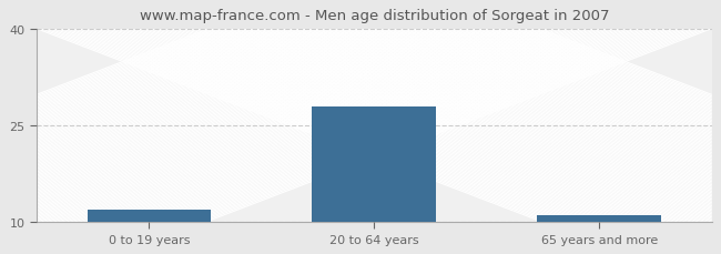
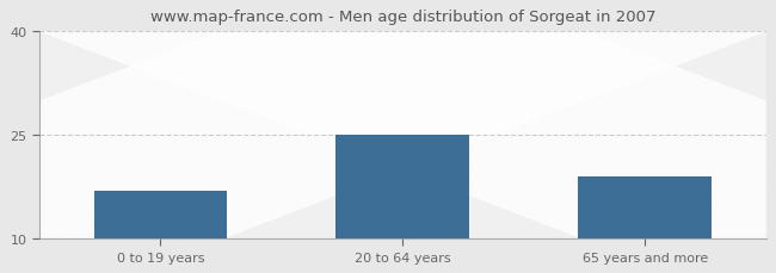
0 to 19 years: 12 -> 17
20 to 64 years: 28 -> 25
65 years and more: 11 -> 19
